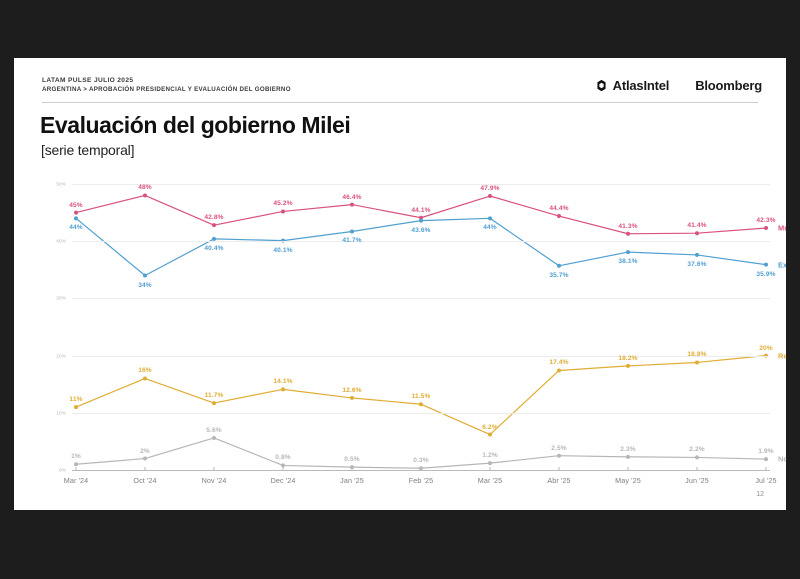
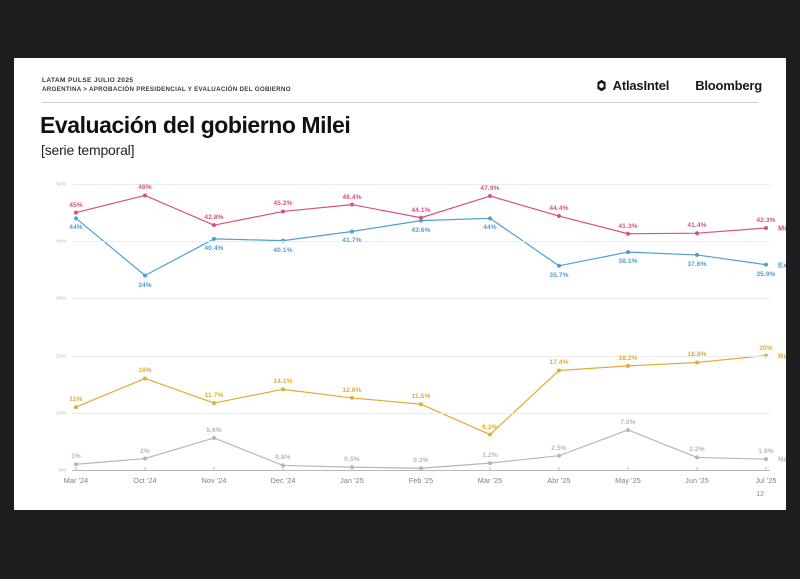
No sé/May '25: 2.3% -> 7.0%
